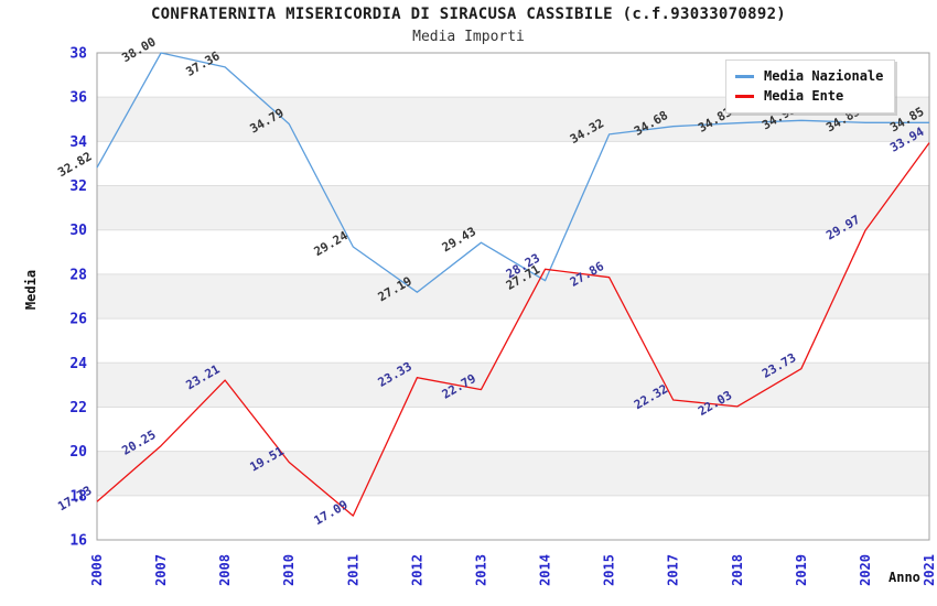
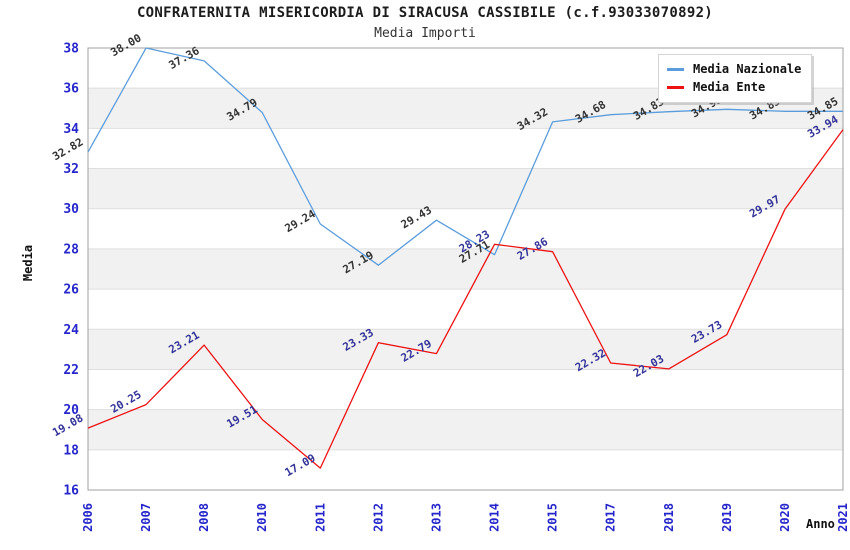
Media Ente/2006: 17.73 -> 19.08
